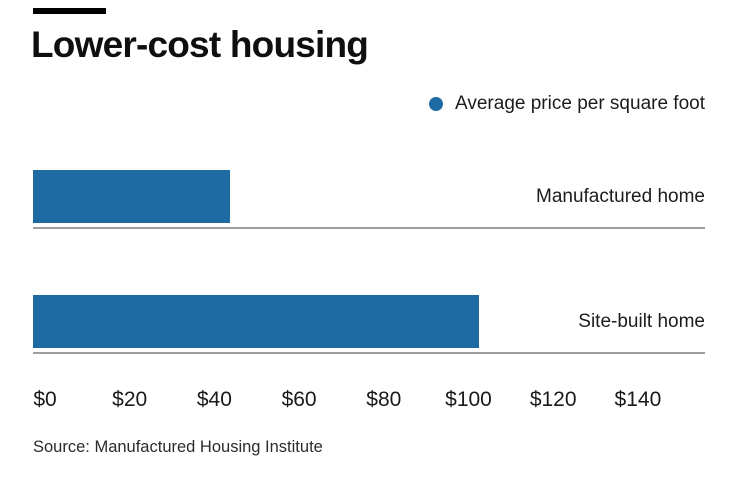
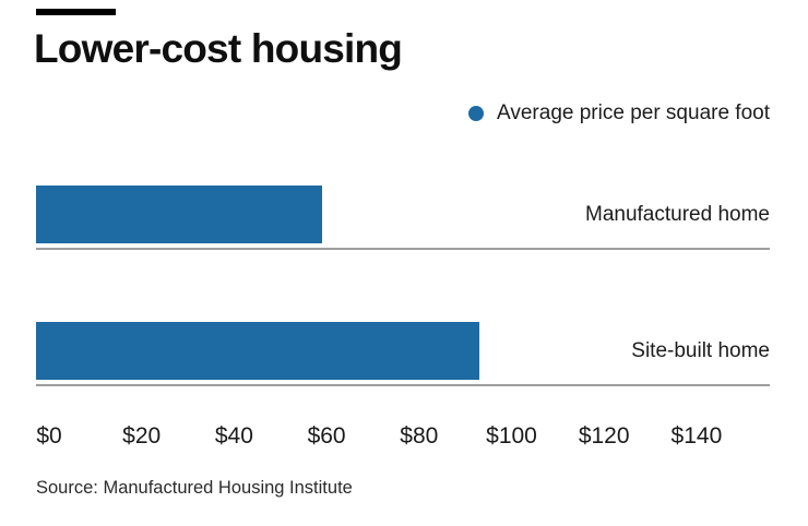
Manufactured home: $45 -> $60
Site-built home: $102 -> $93
